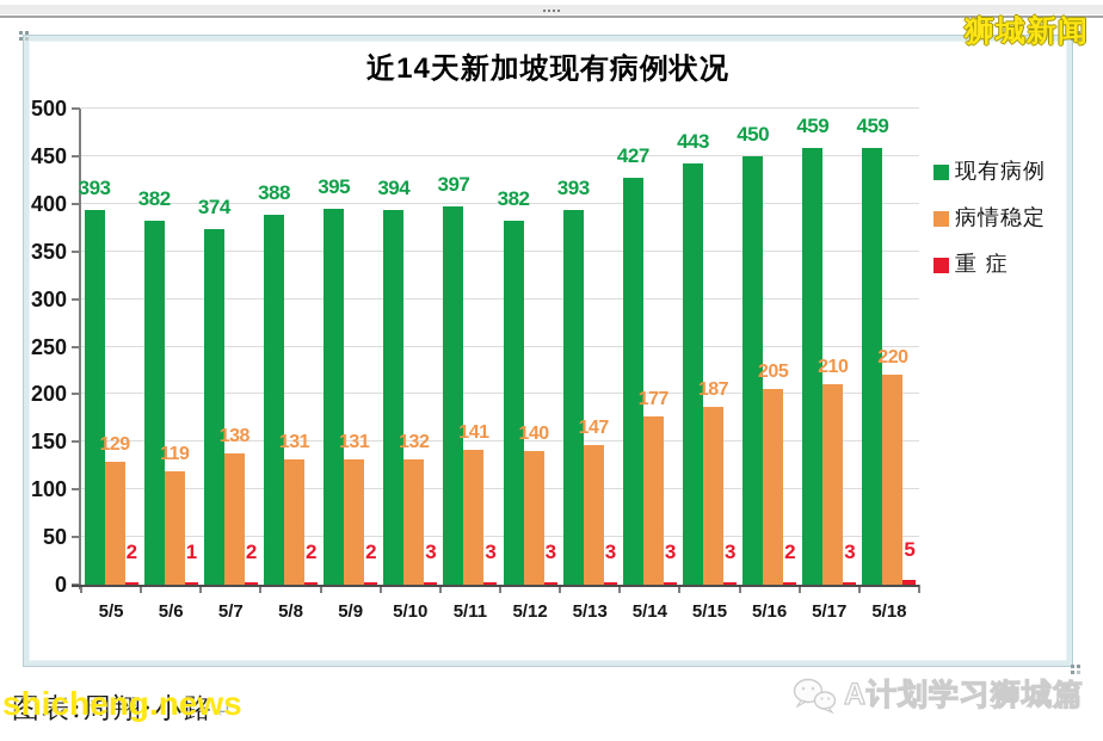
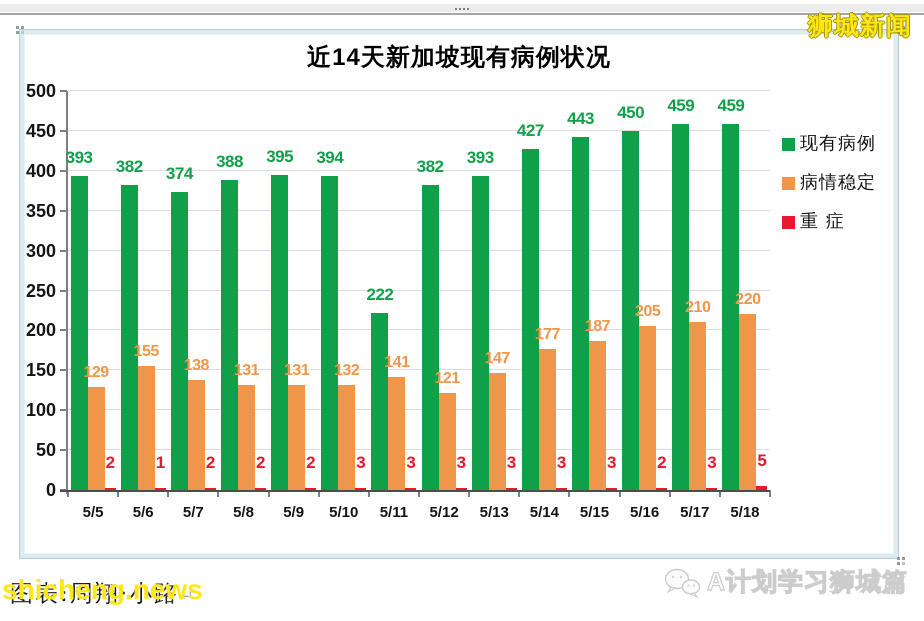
病情稳定/5/6: 119 -> 155
现有病例/5/11: 397 -> 222
病情稳定/5/12: 140 -> 121
